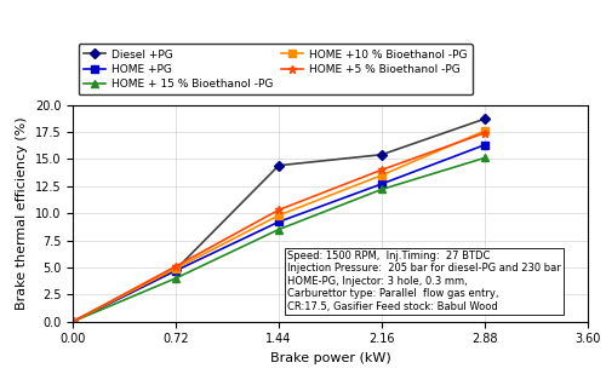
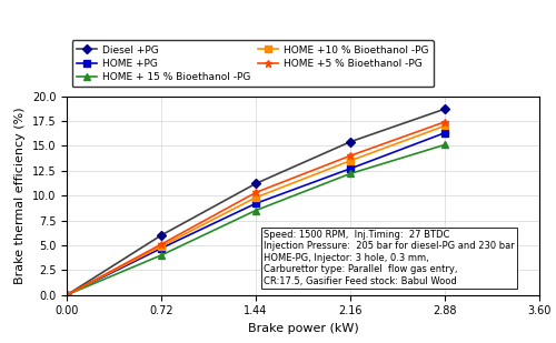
Diesel +PG/0.72: 4.8 -> 6.0
Diesel +PG/1.44: 14.4 -> 11.2
HOME +10 % Bioethanol -PG/2.88: 17.6 -> 17.0
